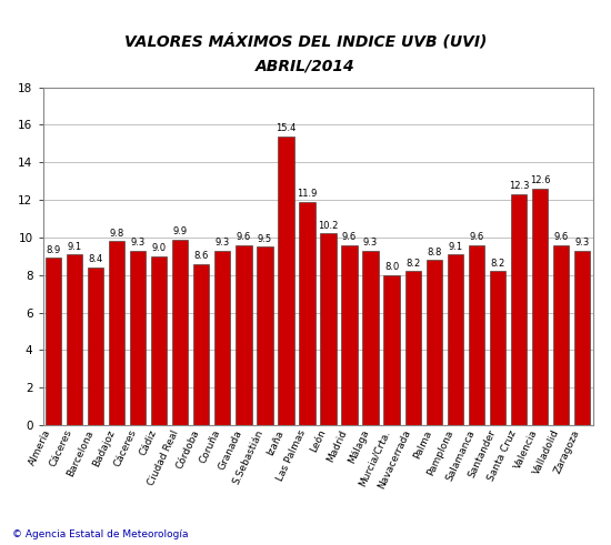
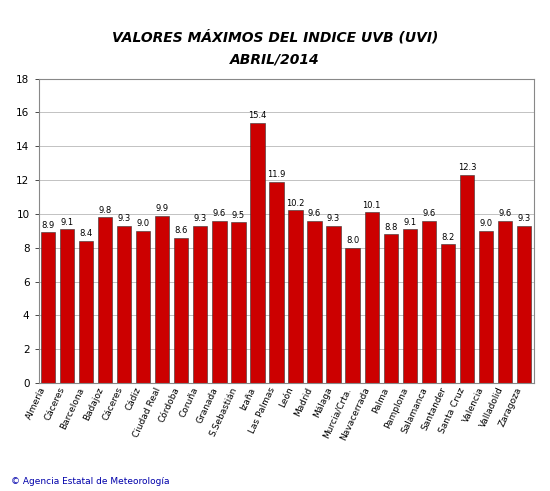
Navacerrada: 8.2 -> 10.1
Valencia: 12.6 -> 9.0
